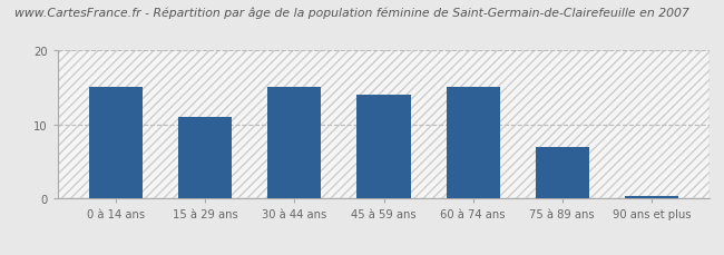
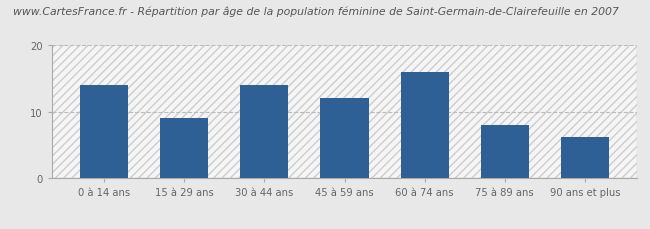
0 à 14 ans: 15.0 -> 14.0
15 à 29 ans: 11.0 -> 9.0
30 à 44 ans: 15.0 -> 14.0
45 à 59 ans: 14.0 -> 12.0
60 à 74 ans: 15.0 -> 16.0
75 à 89 ans: 7.0 -> 8.0
90 ans et plus: 0.3 -> 6.2
